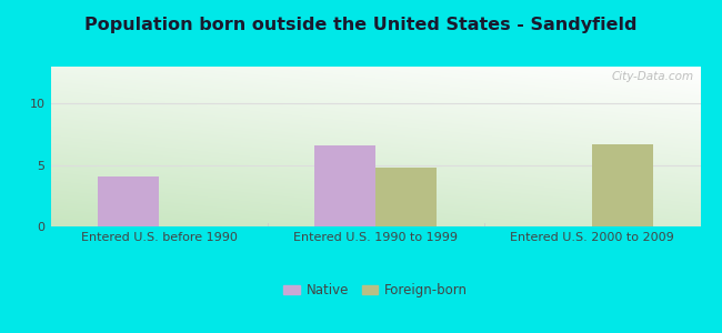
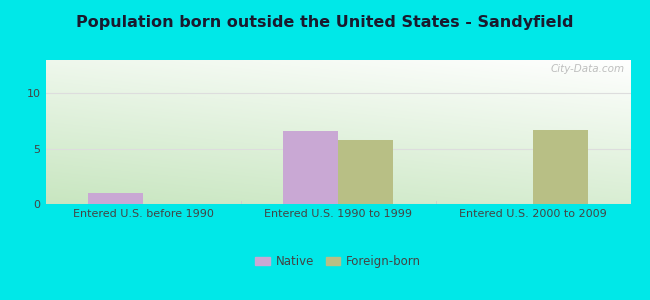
Native/Entered U.S. before 1990: 4.1 -> 1.0
Foreign-born/Entered U.S. 1990 to 1999: 4.8 -> 5.8
